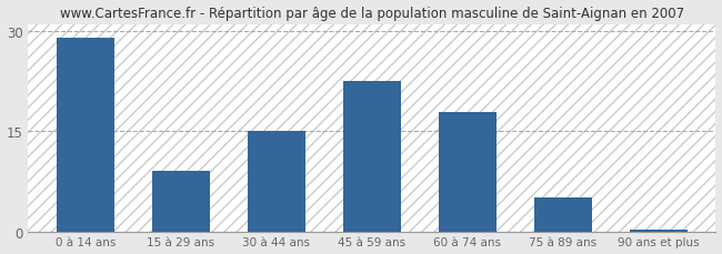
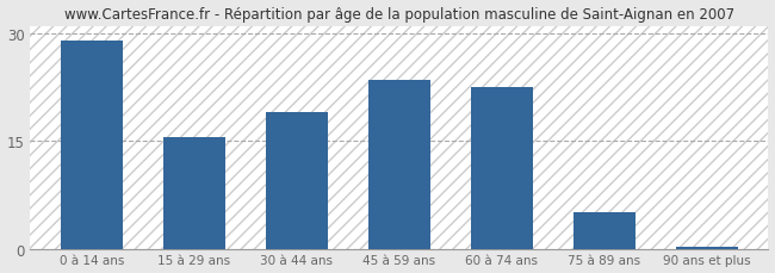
15 à 29 ans: 9.0 -> 15.5
30 à 44 ans: 15.0 -> 19.0
45 à 59 ans: 22.4 -> 23.5
60 à 74 ans: 17.8 -> 22.5
